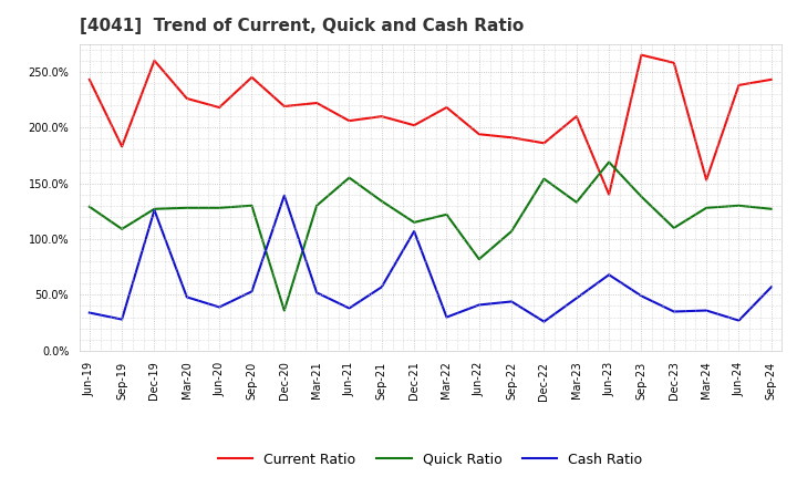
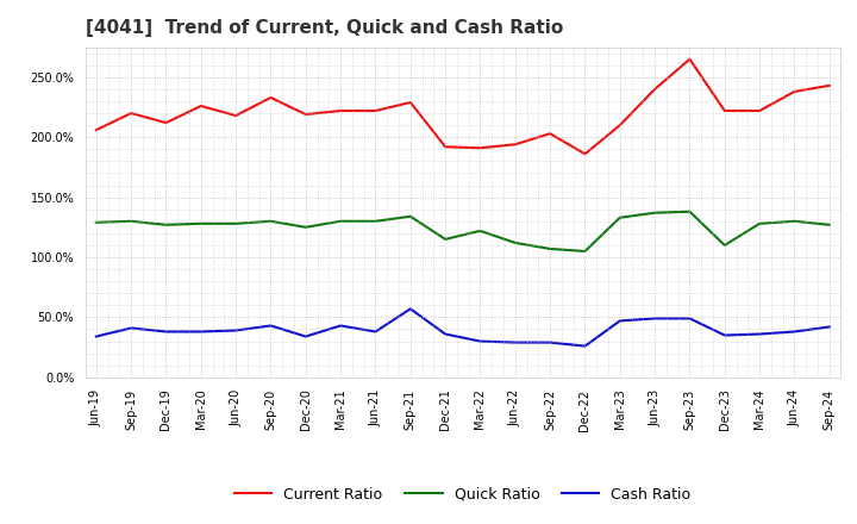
Current Ratio/Jun-19: 243% -> 206%
Current Ratio/Sep-19: 183% -> 220%
Quick Ratio/Sep-19: 109% -> 130%
Cash Ratio/Sep-19: 28% -> 41%
Current Ratio/Dec-19: 260% -> 212%
Cash Ratio/Dec-19: 126% -> 38%
Cash Ratio/Mar-20: 48% -> 38%
Current Ratio/Sep-20: 245% -> 233%
Cash Ratio/Sep-20: 53% -> 43%
Quick Ratio/Dec-20: 36% -> 125%
Cash Ratio/Dec-20: 139% -> 34%
Cash Ratio/Mar-21: 52% -> 43%
Current Ratio/Jun-21: 206% -> 222%
Quick Ratio/Jun-21: 155% -> 130%
Current Ratio/Sep-21: 210% -> 229%
Current Ratio/Dec-21: 202% -> 192%
Cash Ratio/Dec-21: 107% -> 36%
Current Ratio/Mar-22: 218% -> 191%
Quick Ratio/Jun-22: 82% -> 112%
Cash Ratio/Jun-22: 41% -> 29%
Current Ratio/Sep-22: 191% -> 203%
Cash Ratio/Sep-22: 44% -> 29%
Quick Ratio/Dec-22: 154% -> 105%
Current Ratio/Jun-23: 140% -> 240%
Quick Ratio/Jun-23: 169% -> 137%
Cash Ratio/Jun-23: 68% -> 49%
Current Ratio/Dec-23: 258% -> 222%
Current Ratio/Mar-24: 153% -> 222%
Cash Ratio/Jun-24: 27% -> 38%
Cash Ratio/Sep-24: 57% -> 42%
